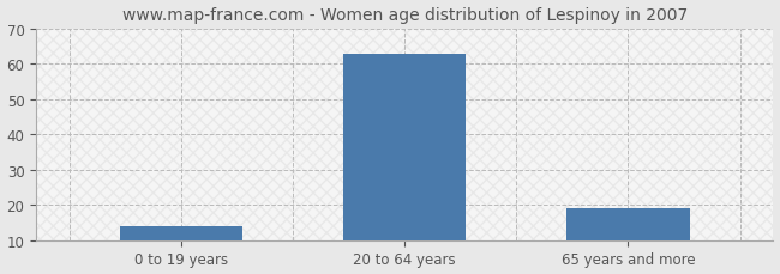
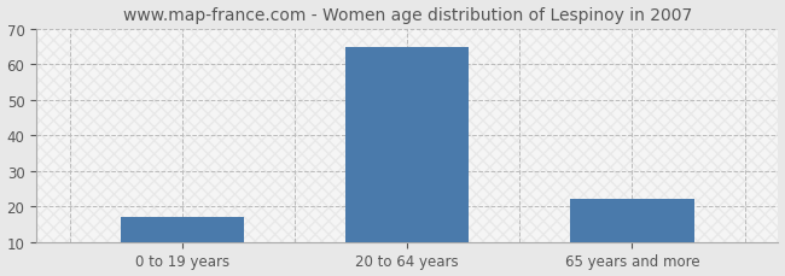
0 to 19 years: 14 -> 17
20 to 64 years: 63 -> 65
65 years and more: 19 -> 22
